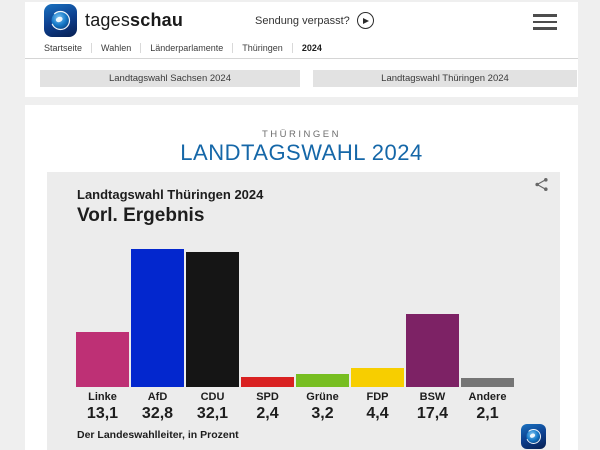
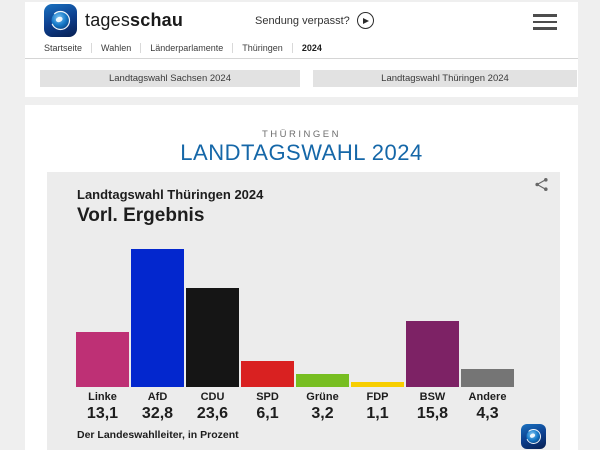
CDU: 32,1 -> 23,6
SPD: 2,4 -> 6,1
FDP: 4,4 -> 1,1
BSW: 17,4 -> 15,8
Andere: 2,1 -> 4,3
